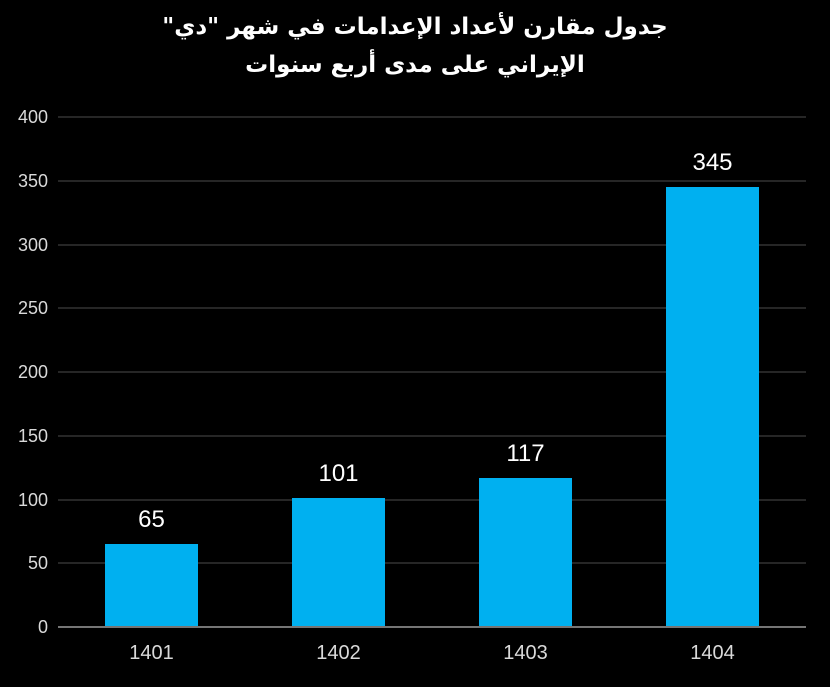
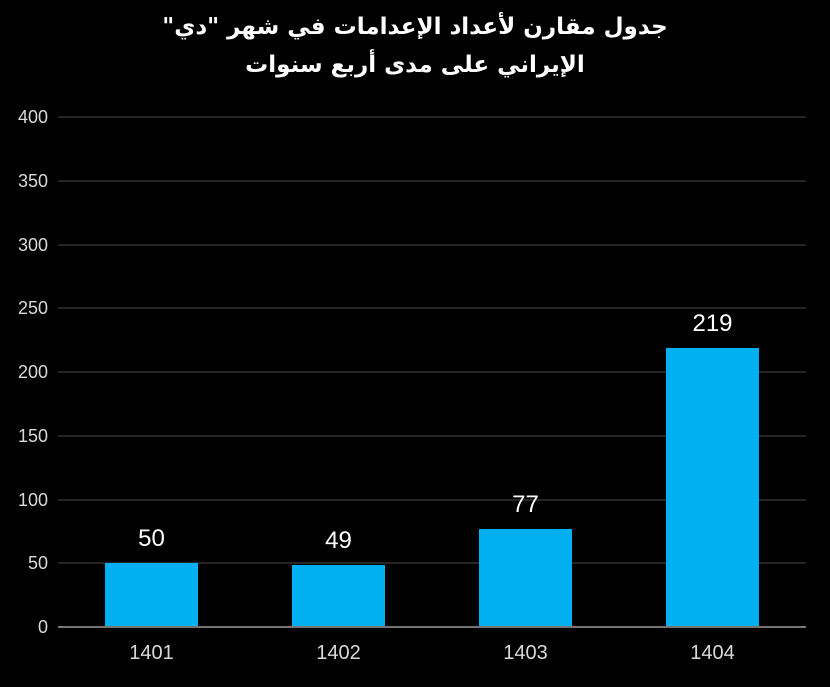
1401: 65 -> 50
1402: 101 -> 49
1403: 117 -> 77
1404: 345 -> 219
